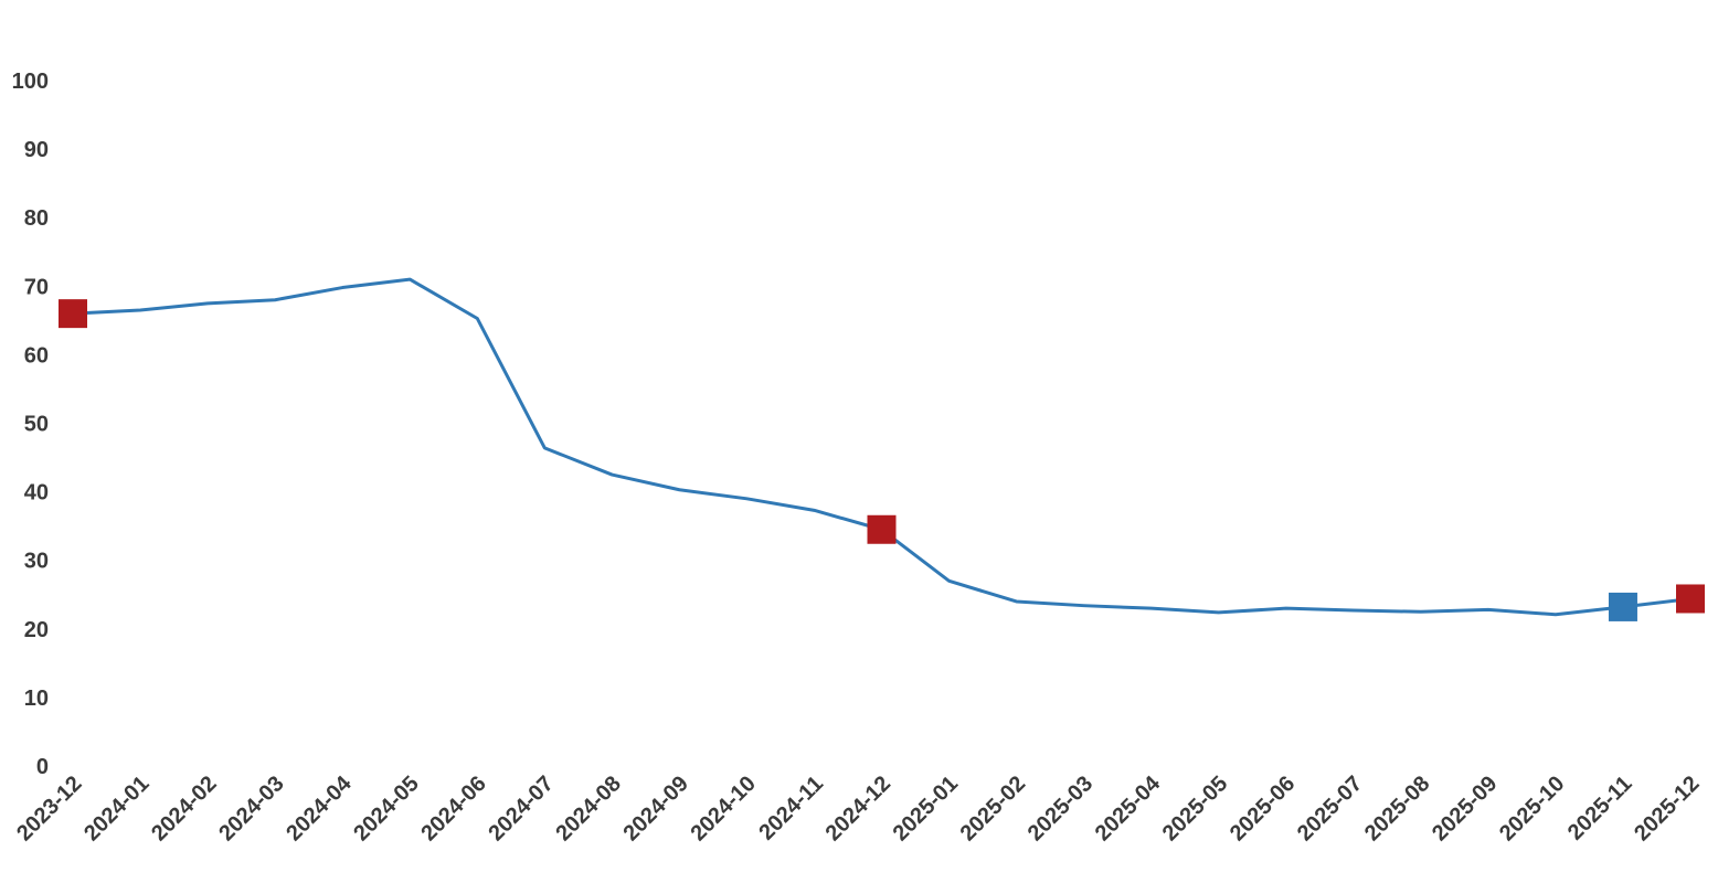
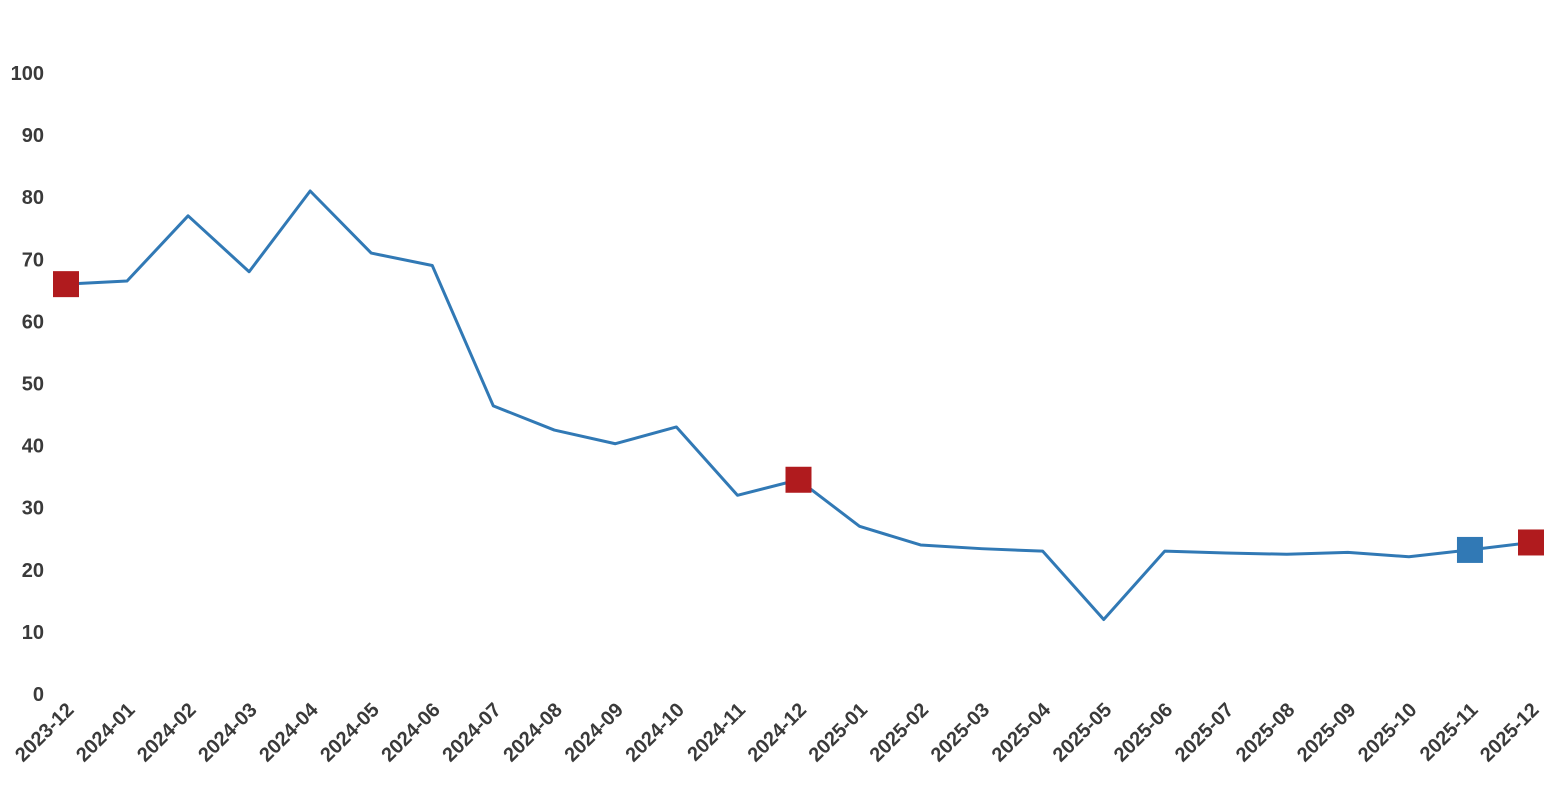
2024-02: 68 -> 77
2024-04: 70 -> 81
2024-06: 65 -> 69
2024-10: 39 -> 43
2024-11: 37 -> 32
2025-05: 22 -> 12
